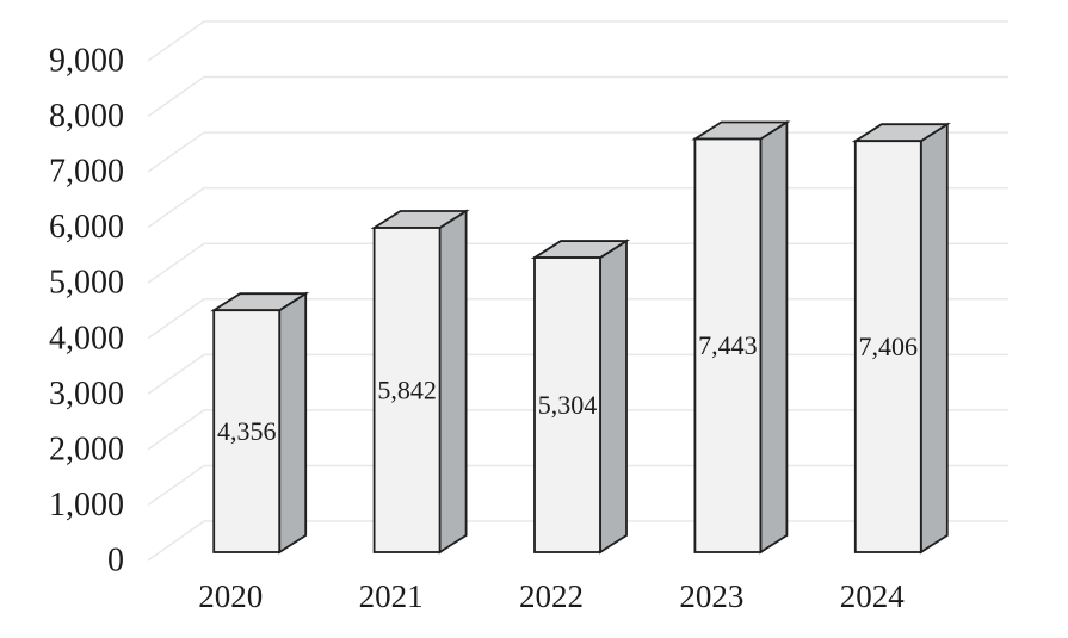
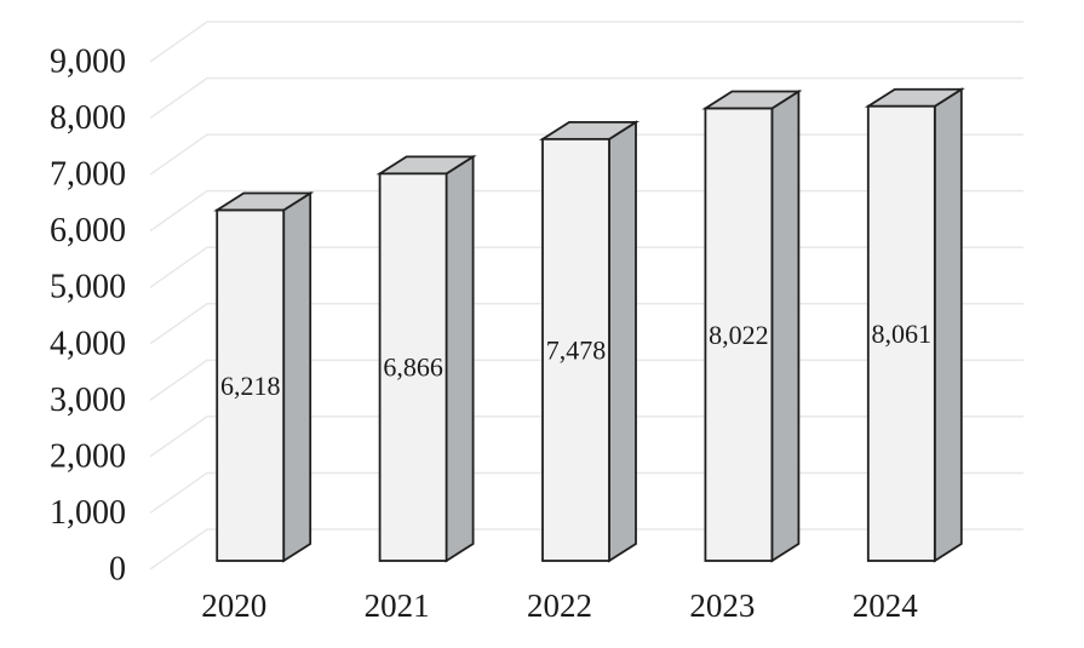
2020: 4,356 -> 6,218
2021: 5,842 -> 6,866
2022: 5,304 -> 7,478
2023: 7,443 -> 8,022
2024: 7,406 -> 8,061
